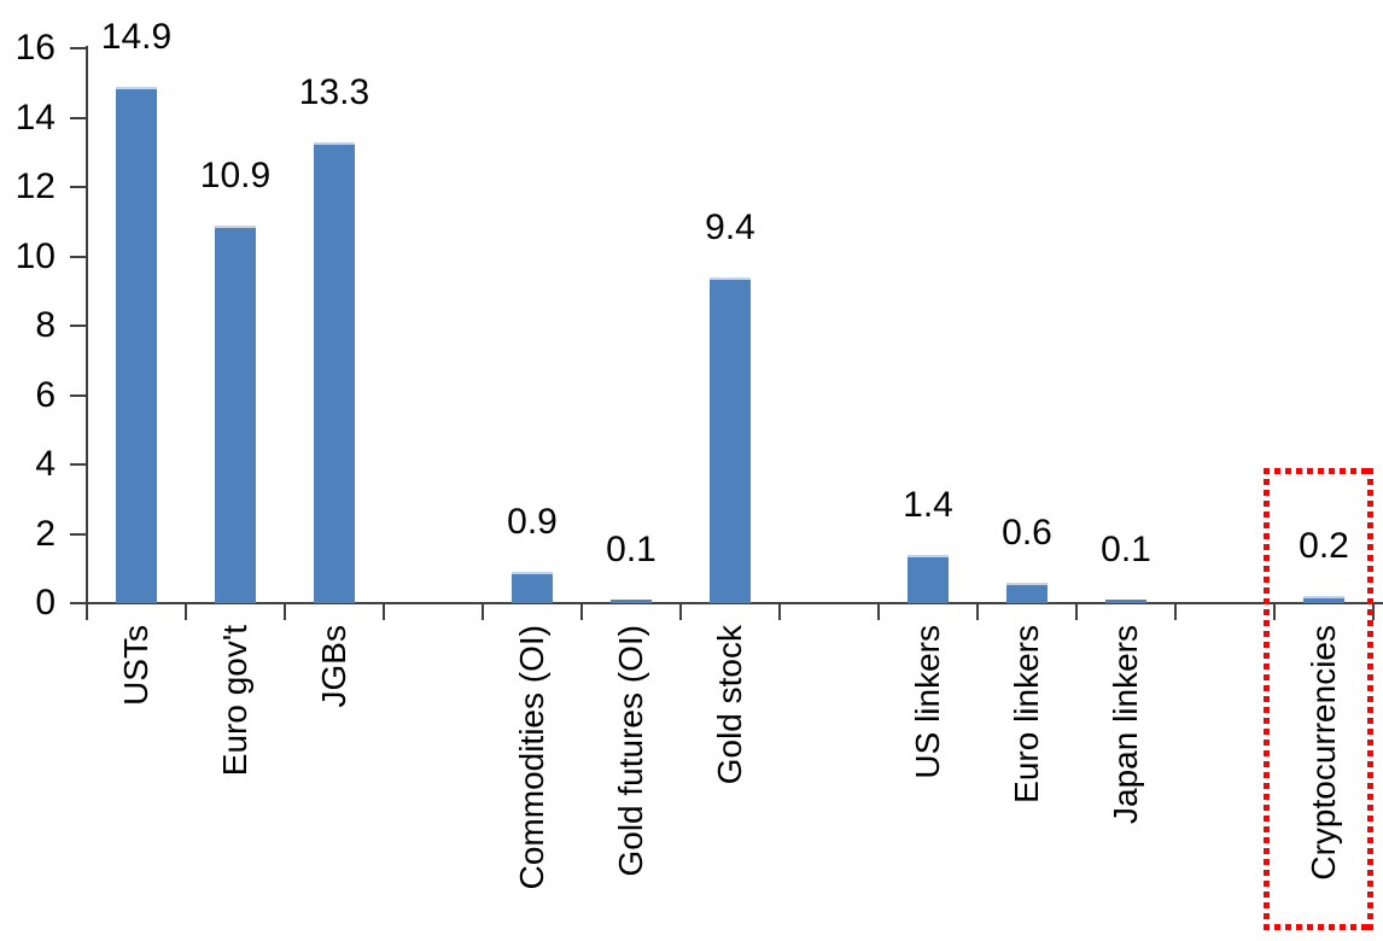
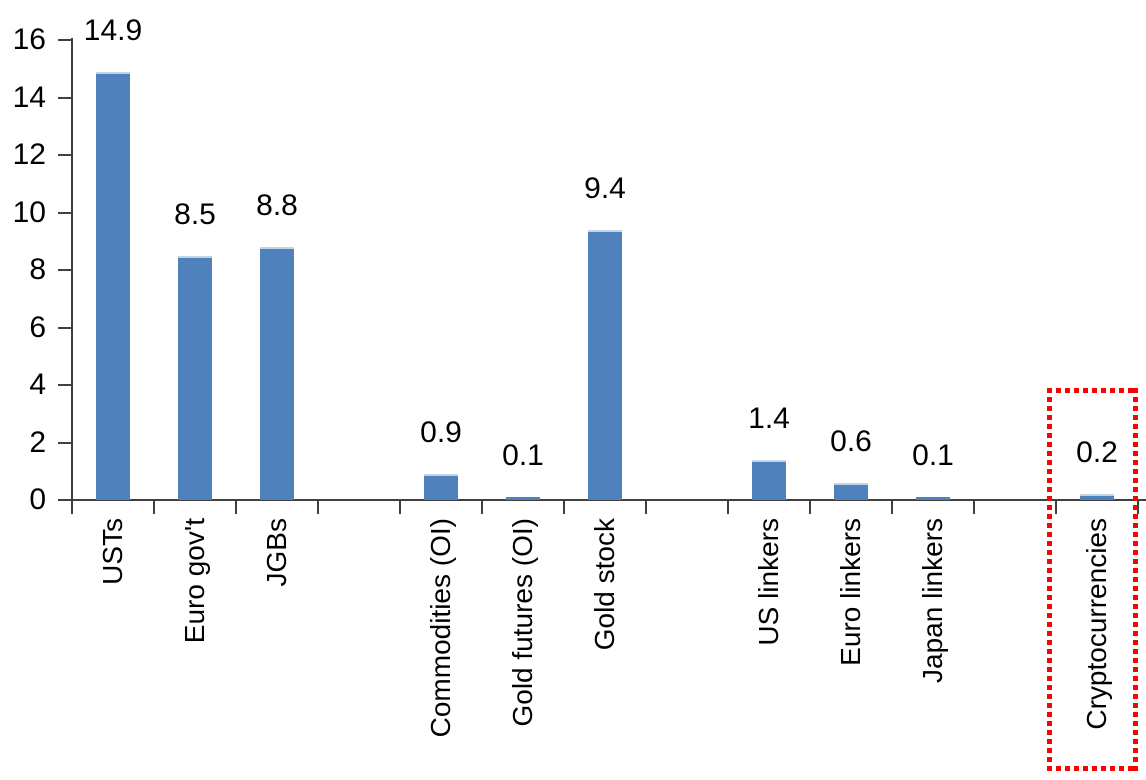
Euro gov't: 10.9 -> 8.5
JGBs: 13.3 -> 8.8
